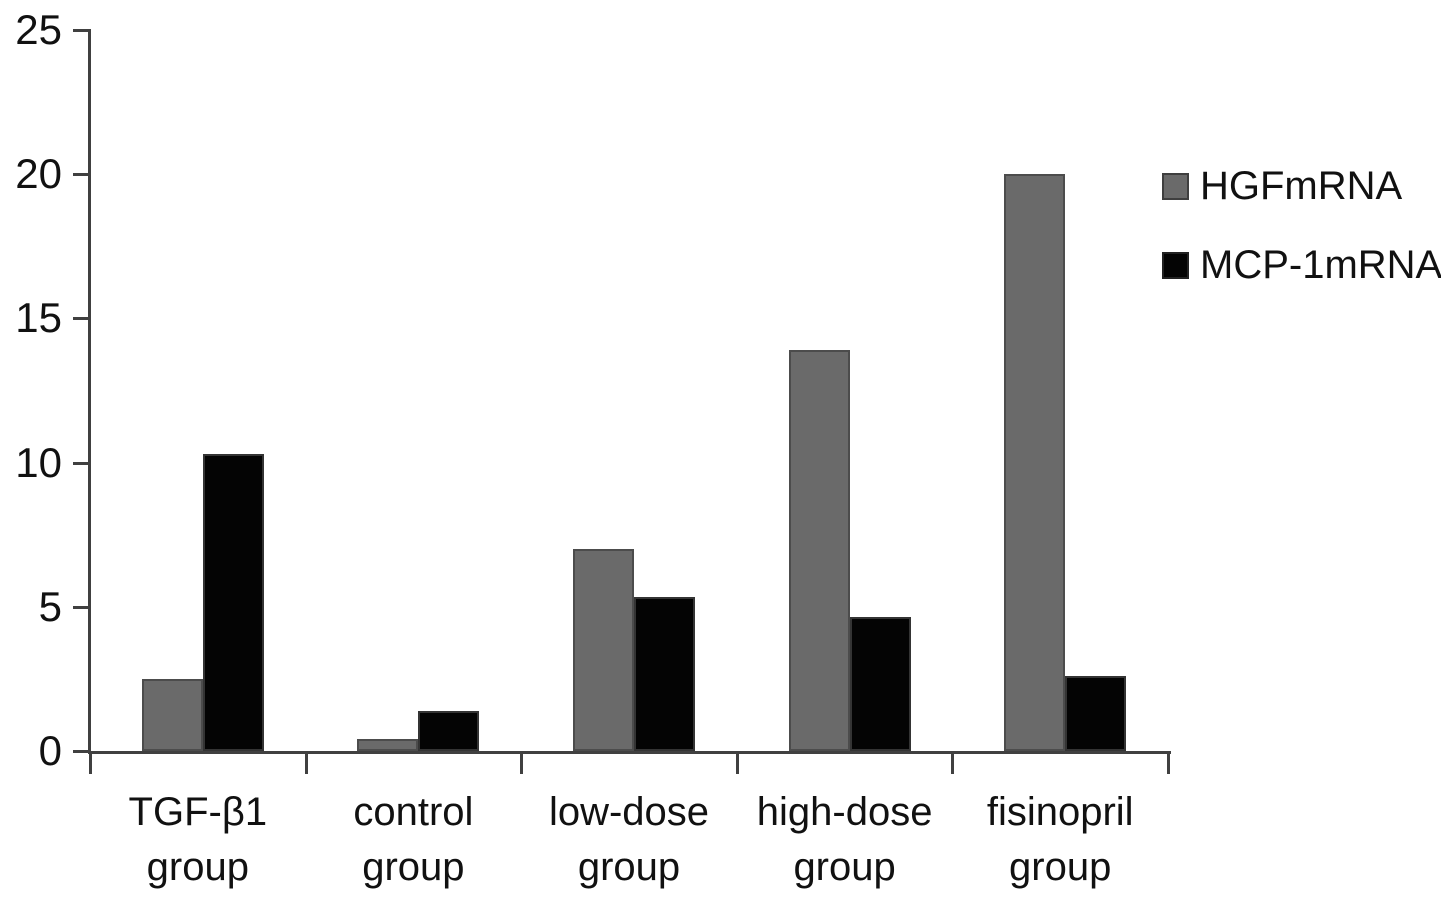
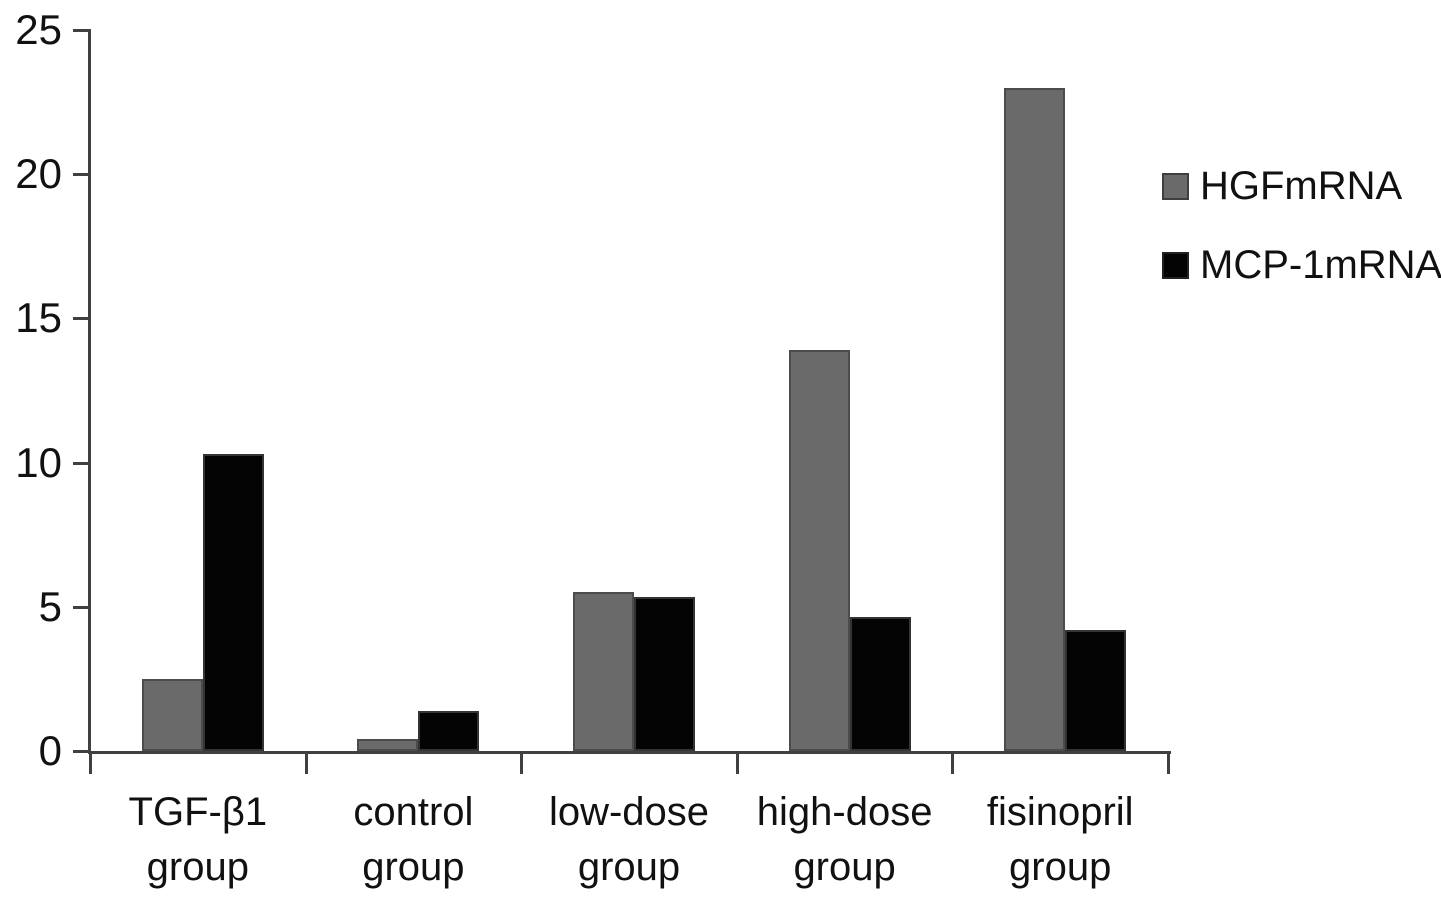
HGFmRNA/low-dose group: 7.0 -> 5.5
HGFmRNA/fisinopril group: 20.0 -> 23.0
MCP-1mRNA/fisinopril group: 2.6 -> 4.2
